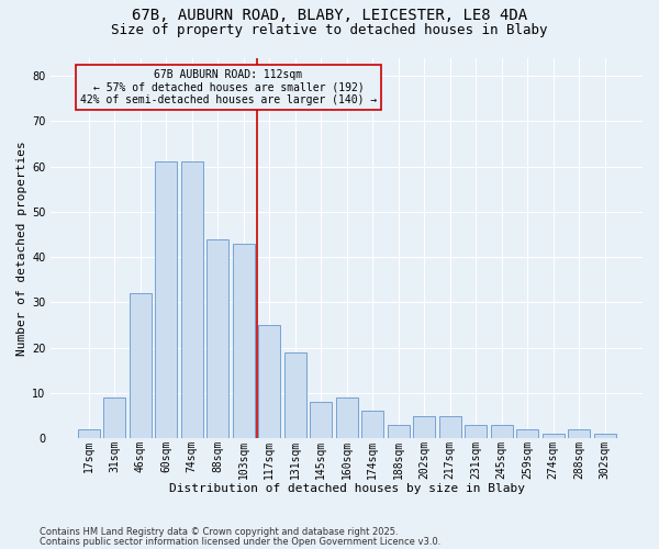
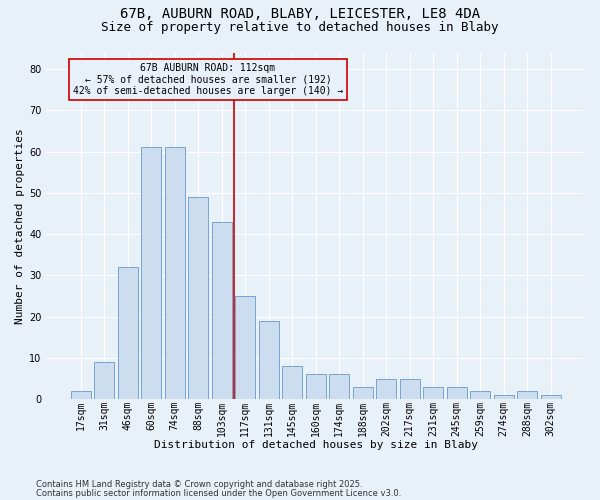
88sqm: 44 -> 49
160sqm: 9 -> 6
